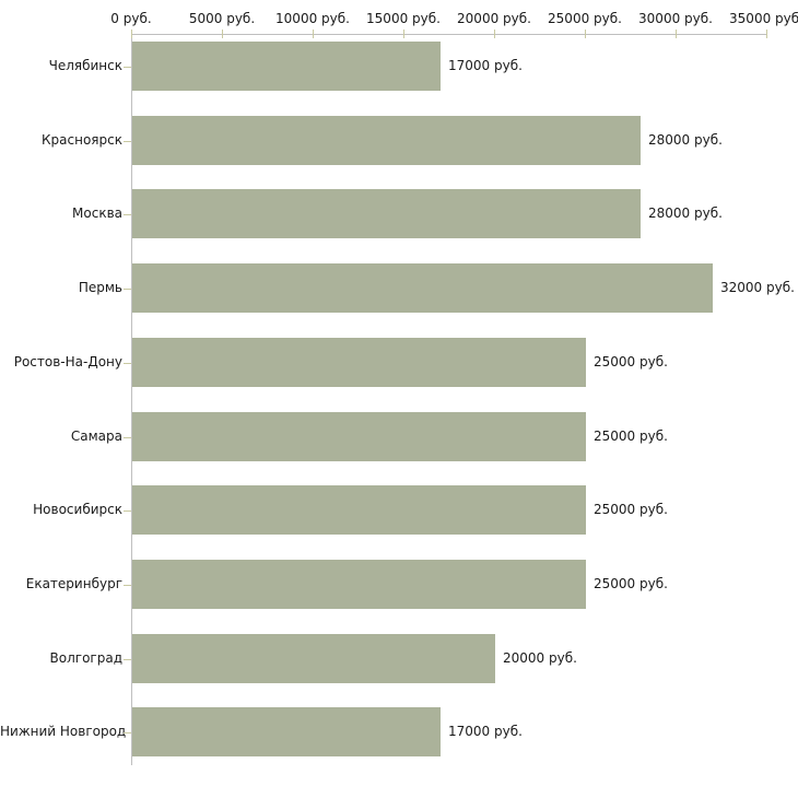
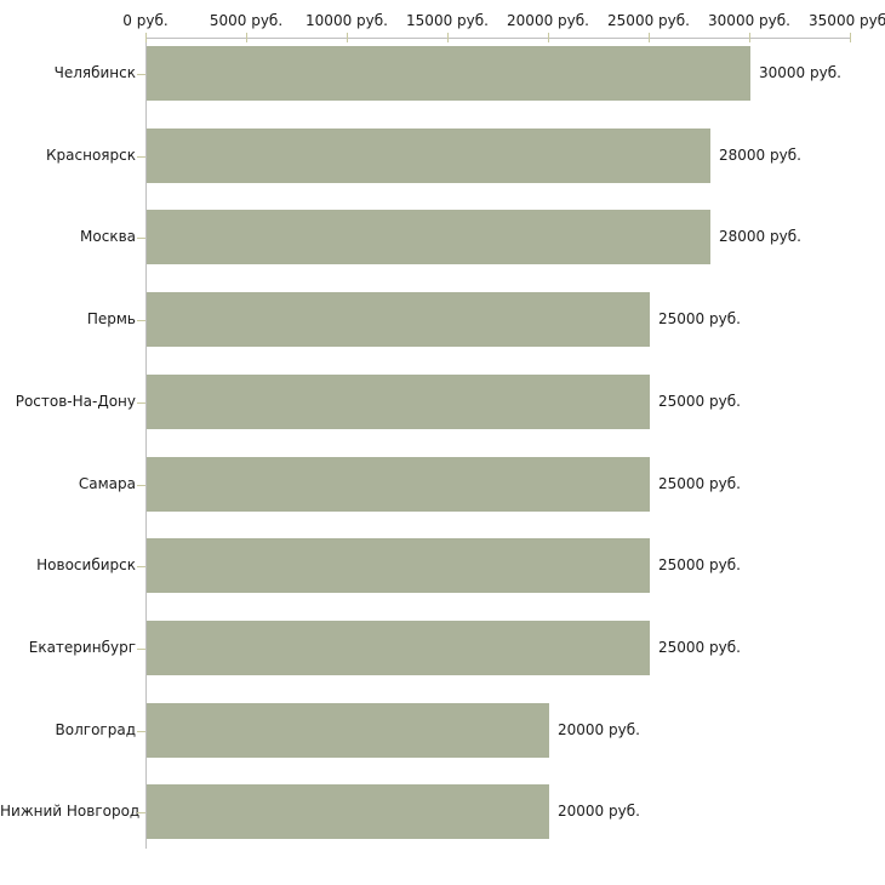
Челябинск: 17000 -> 30000
Пермь: 32000 -> 25000
Нижний Новгород: 17000 -> 20000
